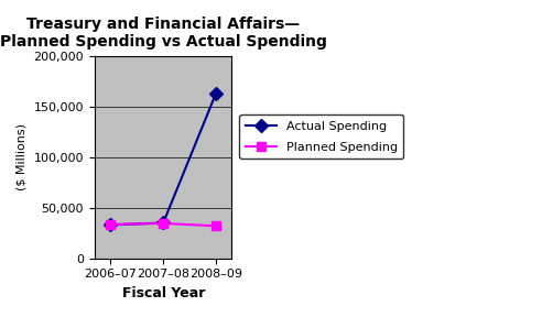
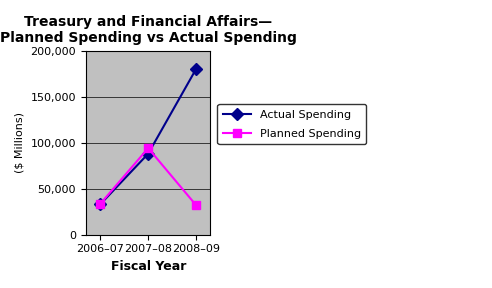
Actual Spending/2007–08: 35,000 -> 88,000
Planned Spending/2007–08: 34,000 -> 94,000
Actual Spending/2008–09: 163,000 -> 180,000
